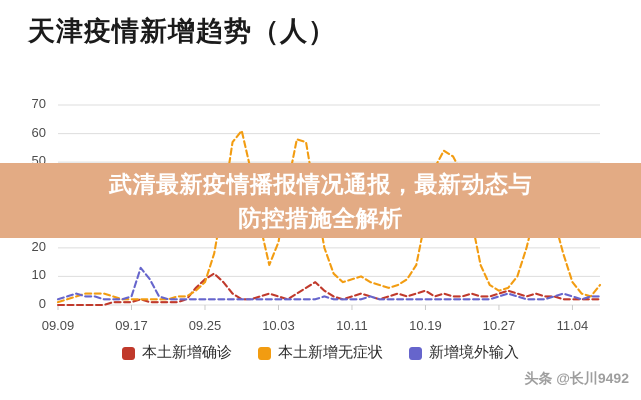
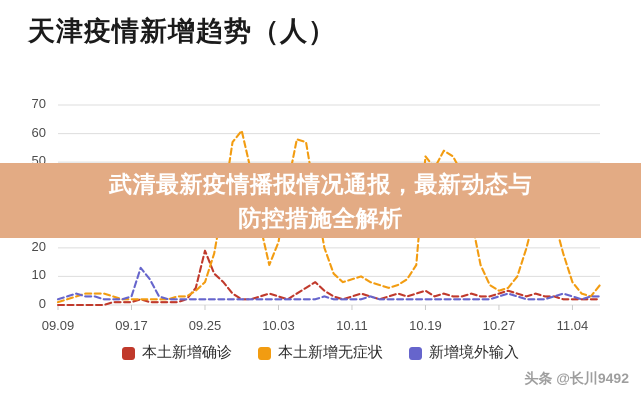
本土新增确诊/09.25: 9 -> 19
本土新增无症状/10.19: 30 -> 52
